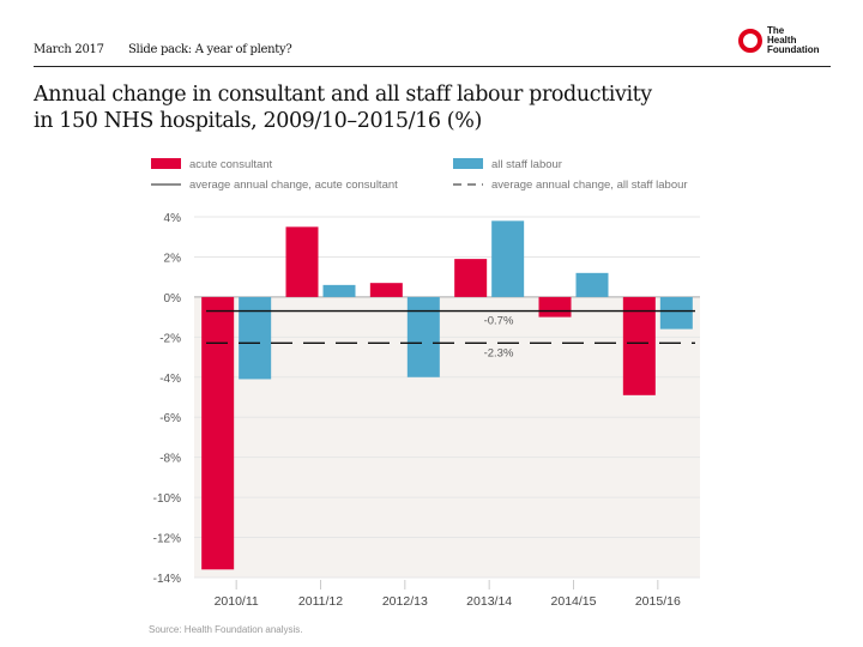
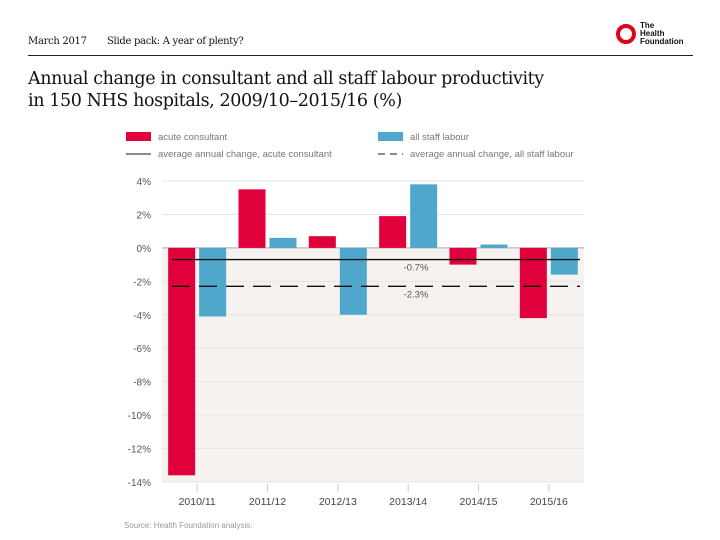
all staff labour/2014/15: 1.2% -> 0.2%
acute consultant/2015/16: -4.9% -> -4.2%
